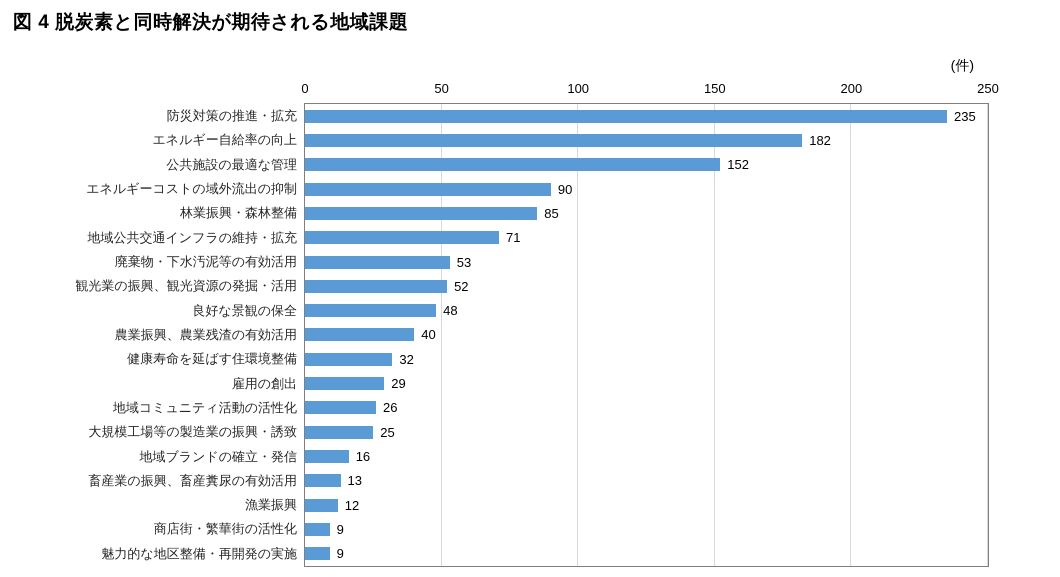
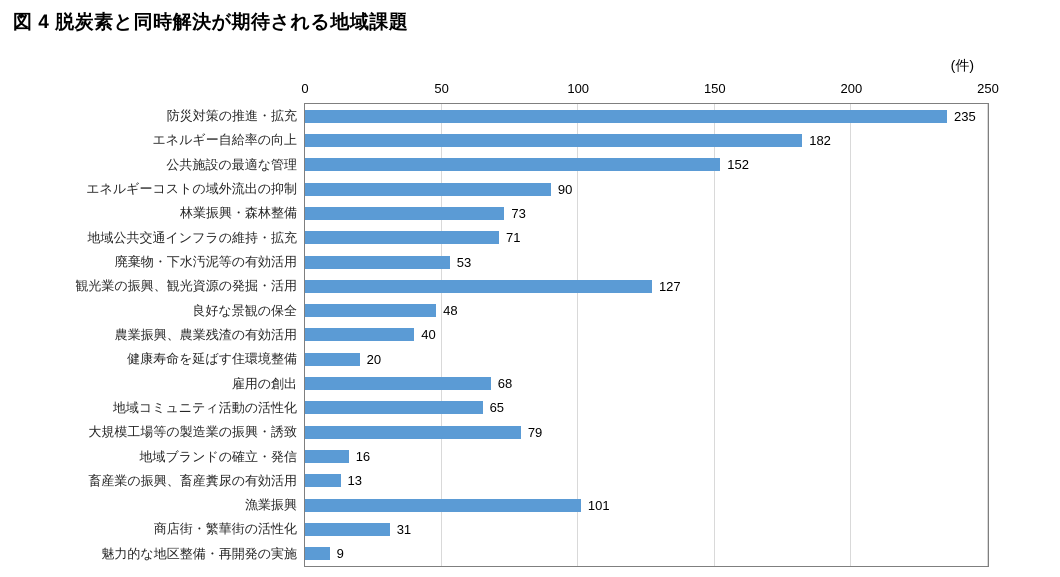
林業振興・森林整備: 85 -> 73
観光業の振興、観光資源の発掘・活用: 52 -> 127
健康寿命を延ばす住環境整備: 32 -> 20
雇用の創出: 29 -> 68
地域コミュニティ活動の活性化: 26 -> 65
大規模工場等の製造業の振興・誘致: 25 -> 79
漁業振興: 12 -> 101
商店街・繁華街の活性化: 9 -> 31
